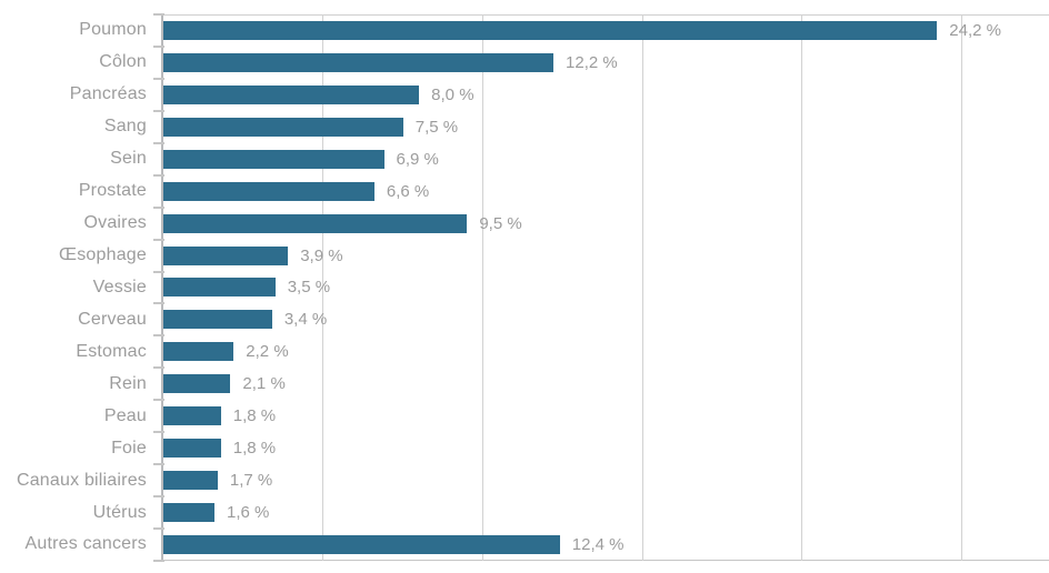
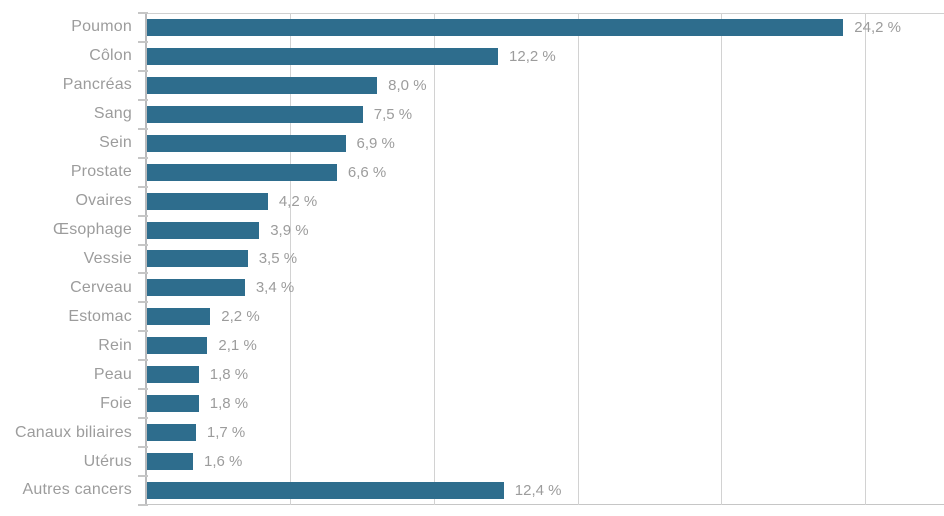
Ovaires: 9,5 -> 4,2
